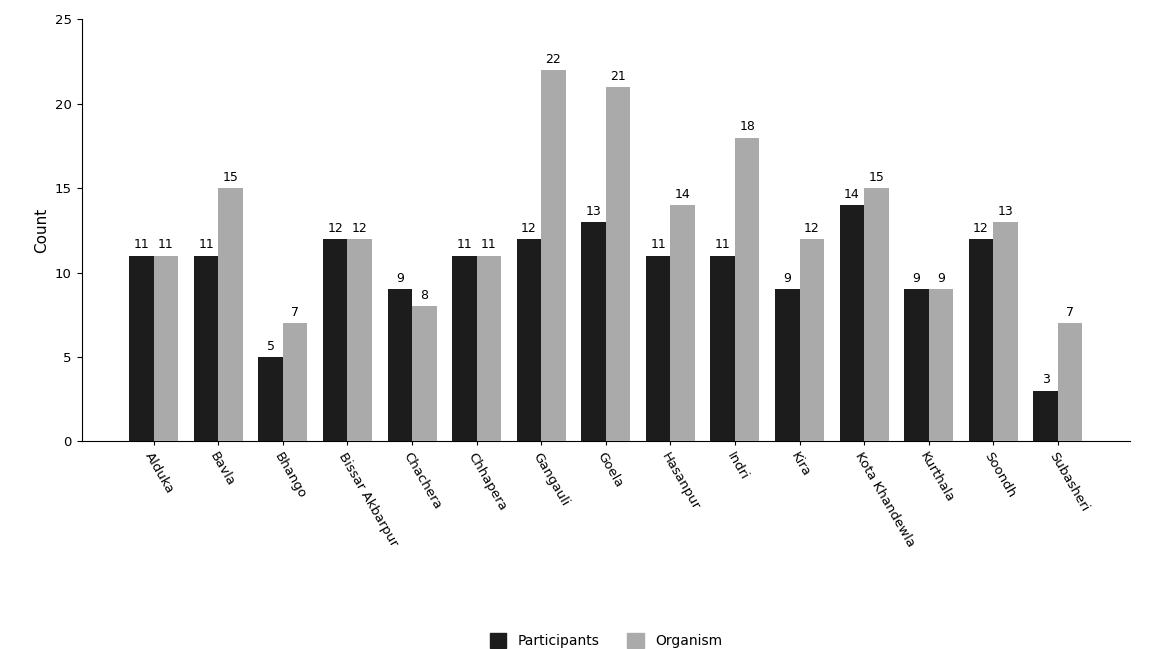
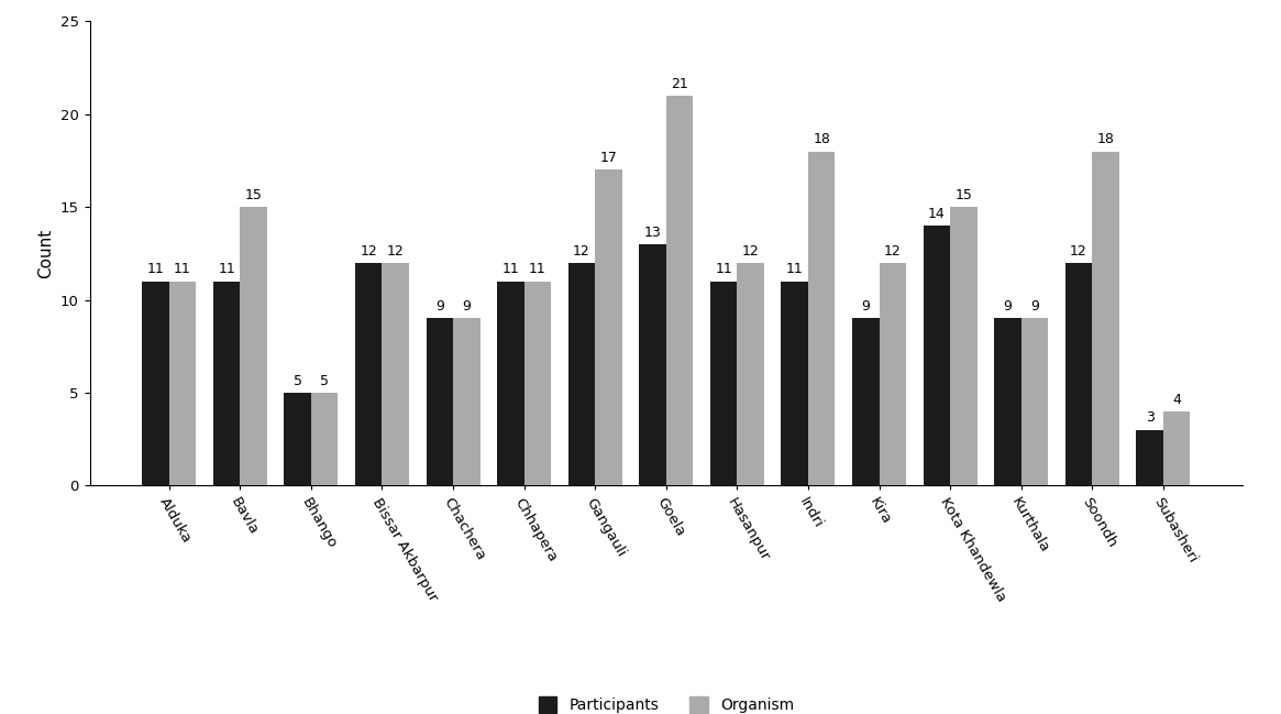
Organism/Bhango: 7 -> 5
Organism/Chachera: 8 -> 9
Organism/Gangauli: 22 -> 17
Organism/Hasanpur: 14 -> 12
Organism/Soondh: 13 -> 18
Organism/Subasheri: 7 -> 4
